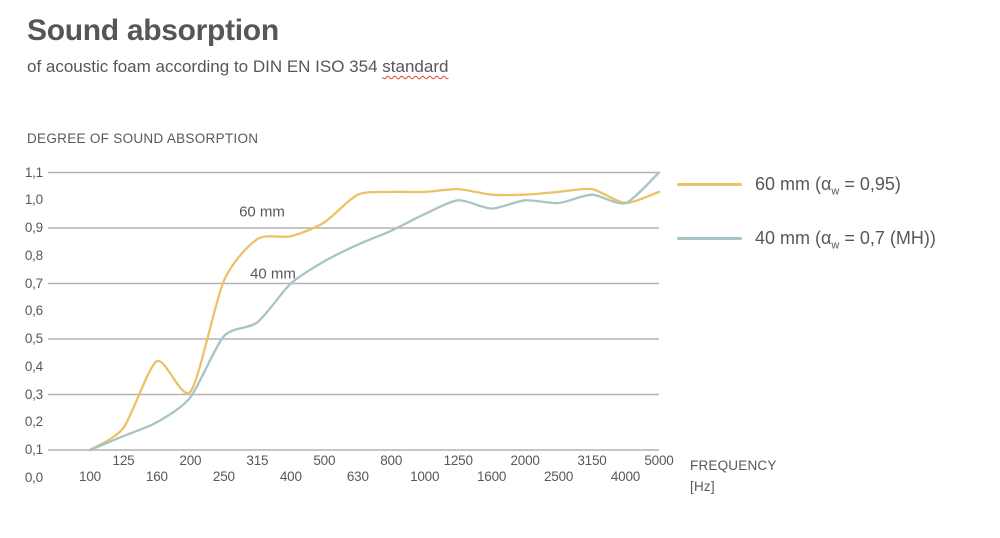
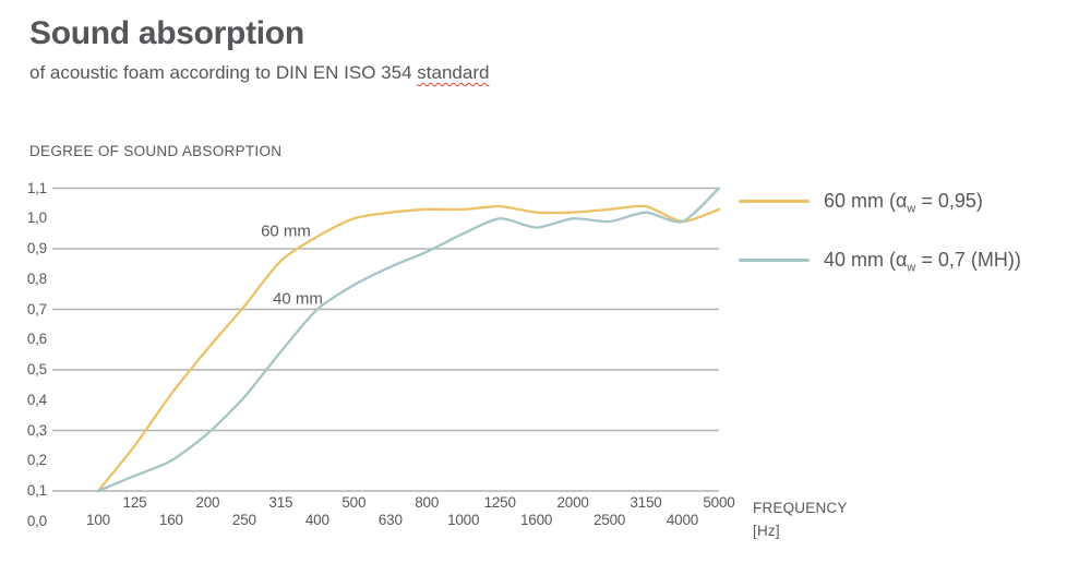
60 mm (αw = 0,95)/125: 0,18 -> 0,25
60 mm (αw = 0,95)/200: 0,31 -> 0,57
40 mm (αw = 0,7 (MH))/250: 0,51 -> 0,41
60 mm (αw = 0,95)/400: 0,87 -> 0,94
60 mm (αw = 0,95)/500: 0,92 -> 1,00
